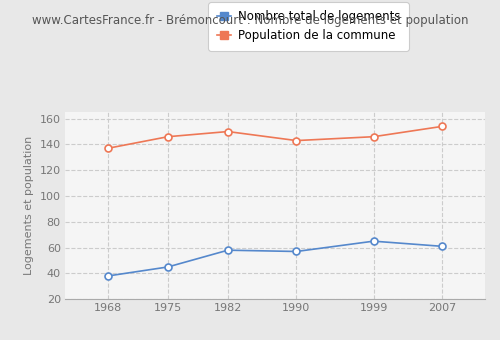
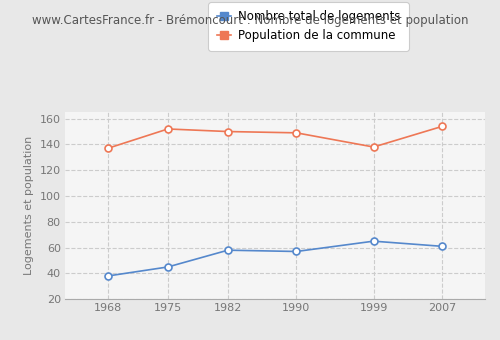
Population de la commune/1975: 146 -> 152
Population de la commune/1990: 143 -> 149
Population de la commune/1999: 146 -> 138
